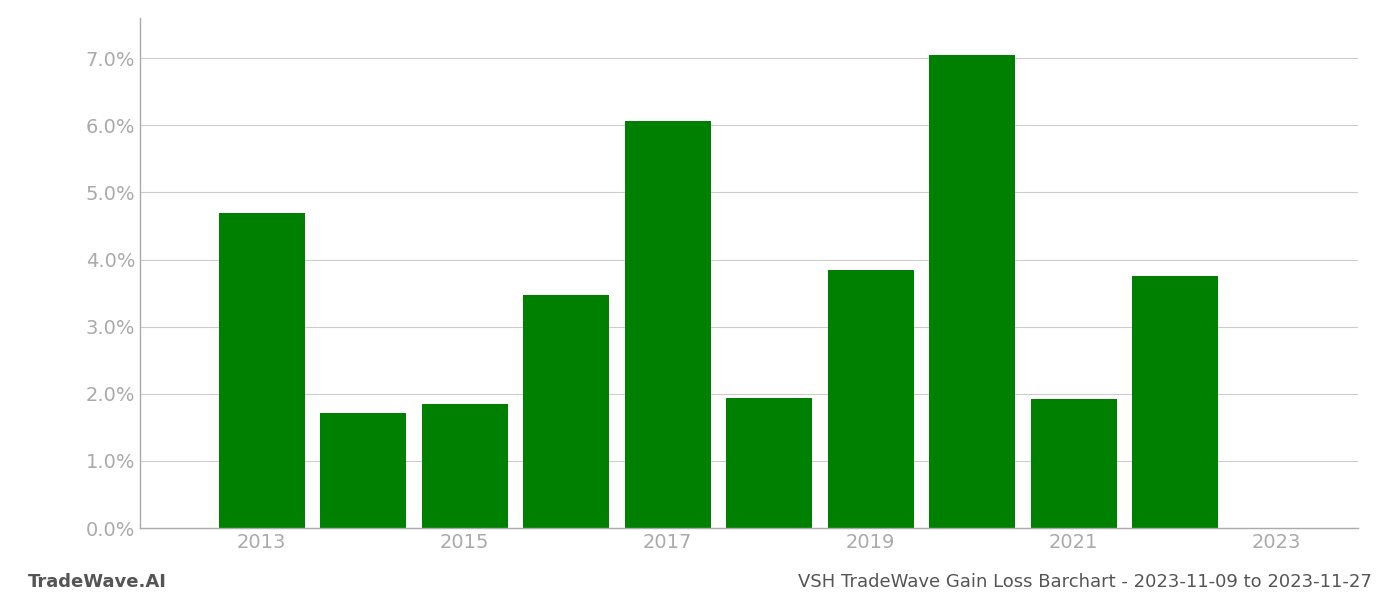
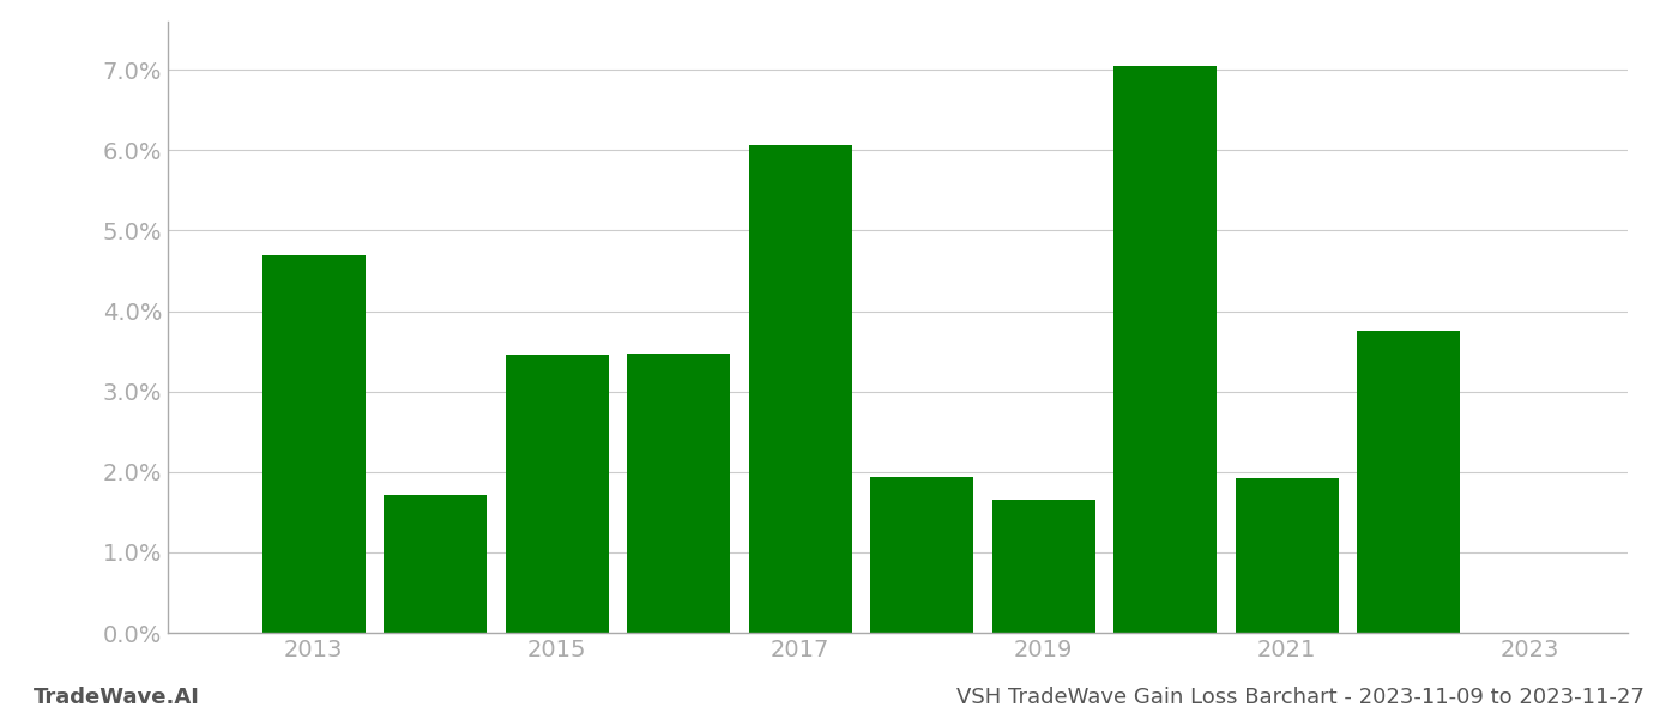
2015: 1.85% -> 3.46%
2019: 3.85% -> 1.66%
